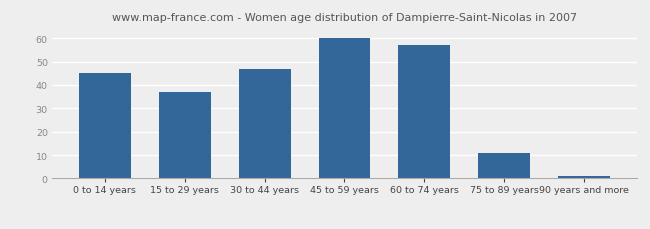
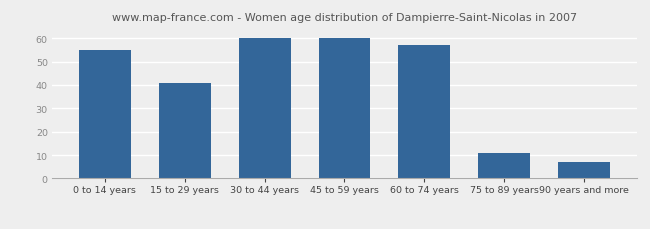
0 to 14 years: 45 -> 55
15 to 29 years: 37 -> 41
30 to 44 years: 47 -> 60
90 years and more: 1 -> 7
